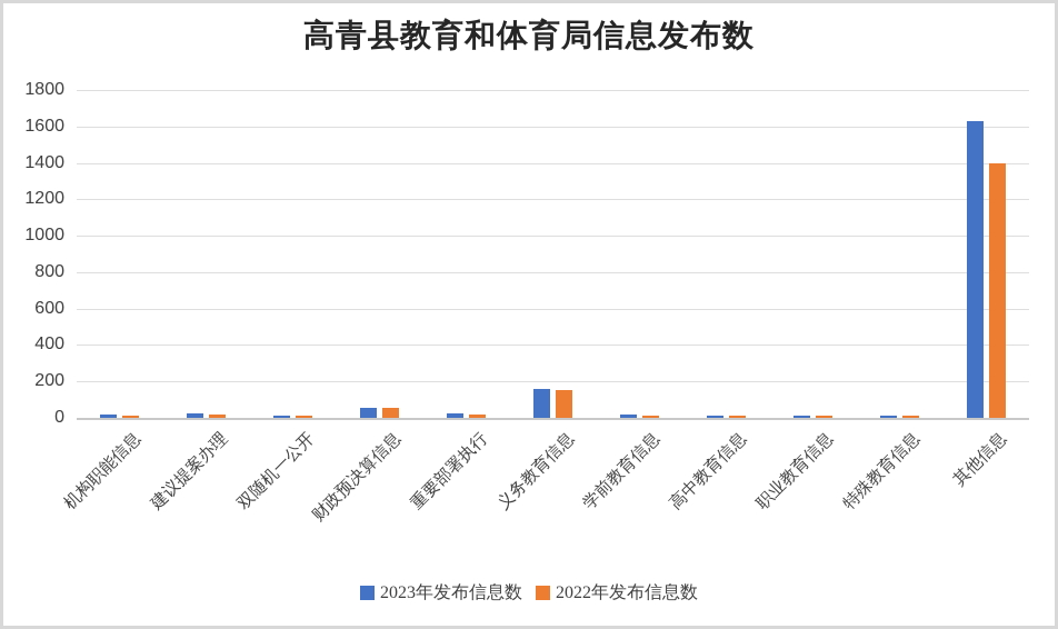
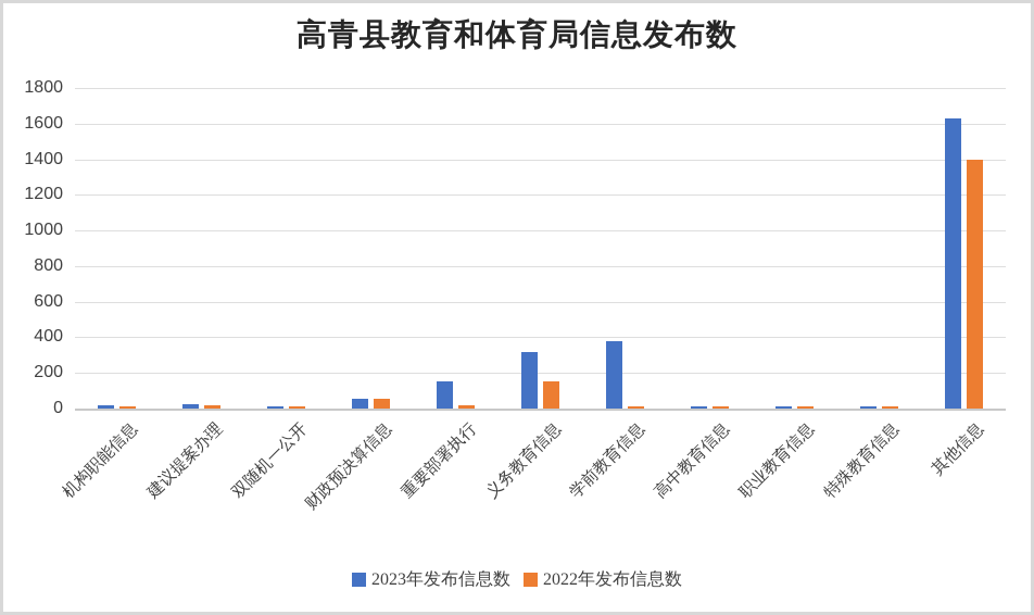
2023年发布信息数/重要部署执行: 20 -> 150
2023年发布信息数/义务教育信息: 160 -> 320
2023年发布信息数/学前教育信息: 20 -> 380
